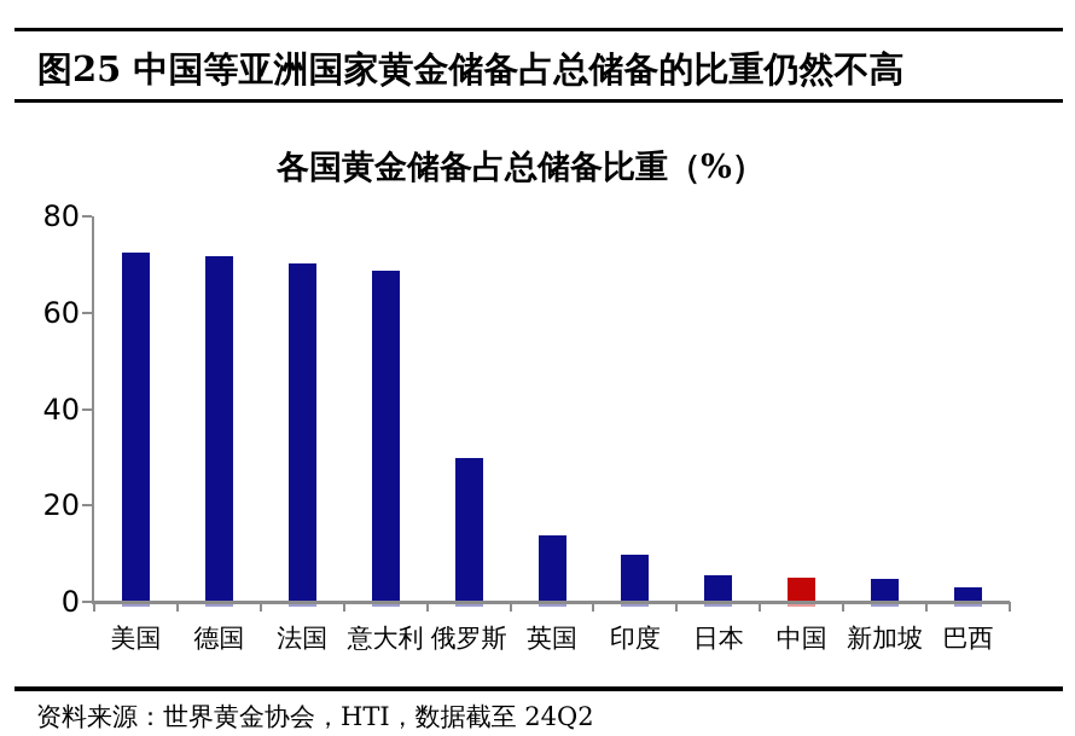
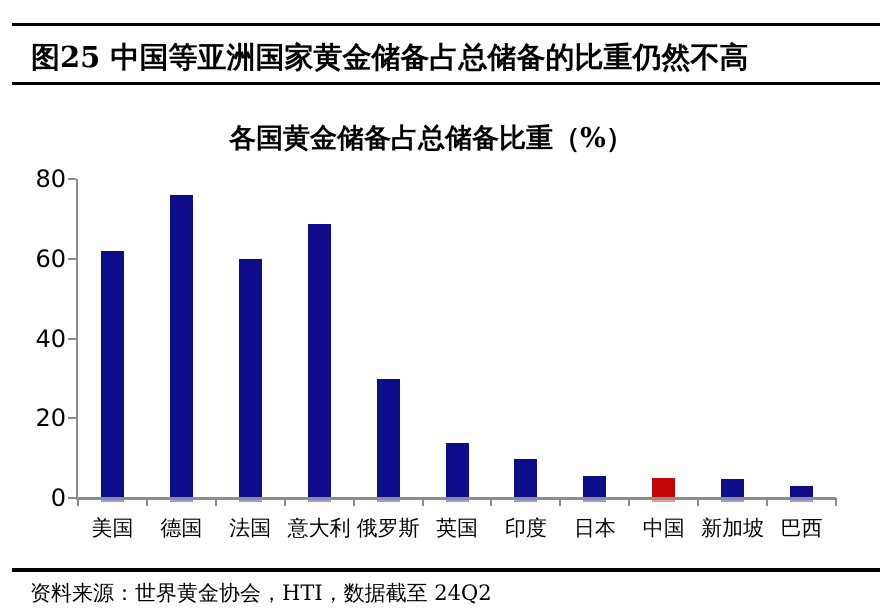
美国: 73 -> 62
德国: 72 -> 76
法国: 70 -> 60
